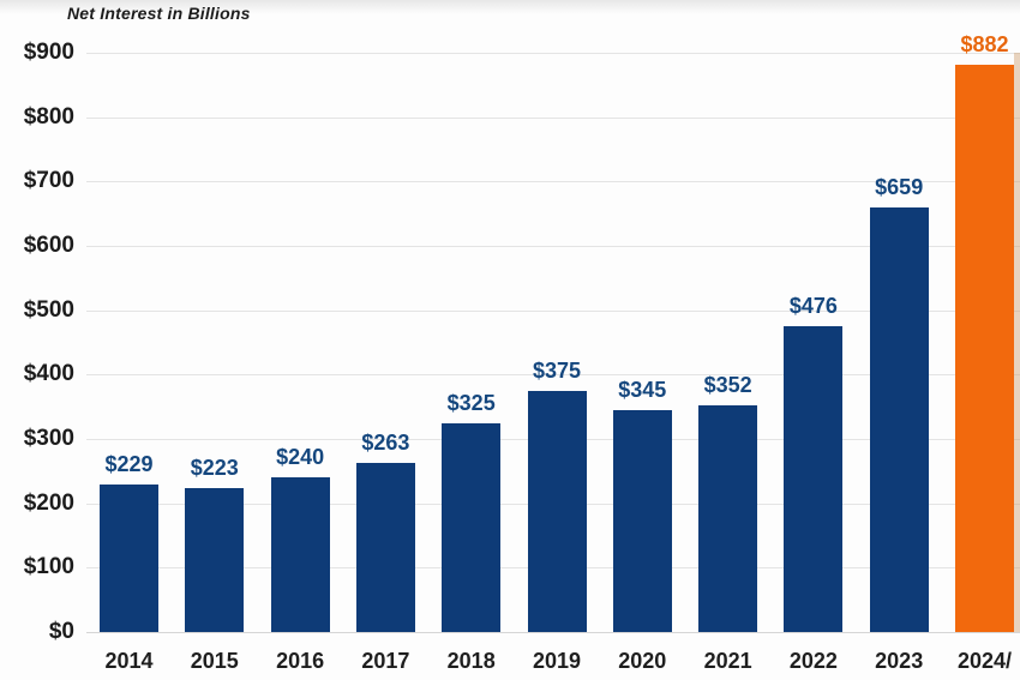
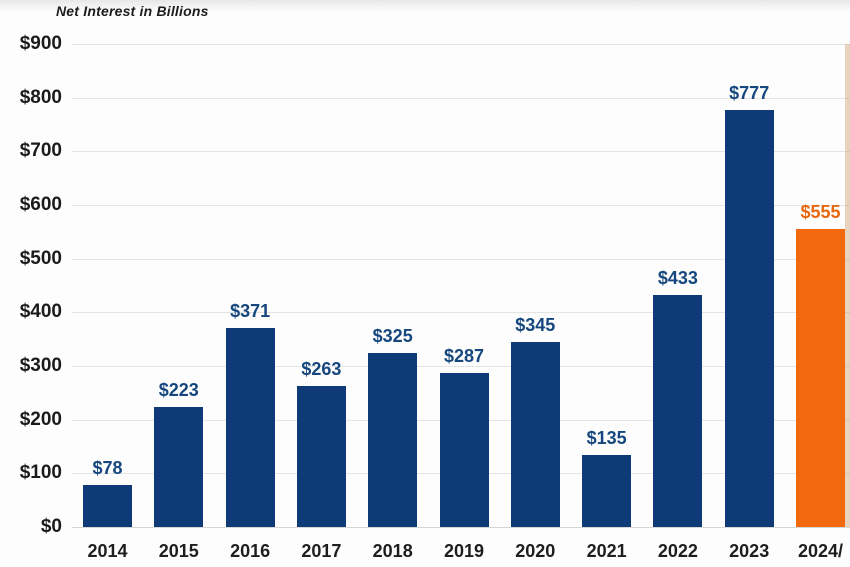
2014: $229 -> $78
2016: $240 -> $371
2019: $375 -> $287
2021: $352 -> $135
2022: $476 -> $433
2023: $659 -> $777
2024/: $882 -> $555
